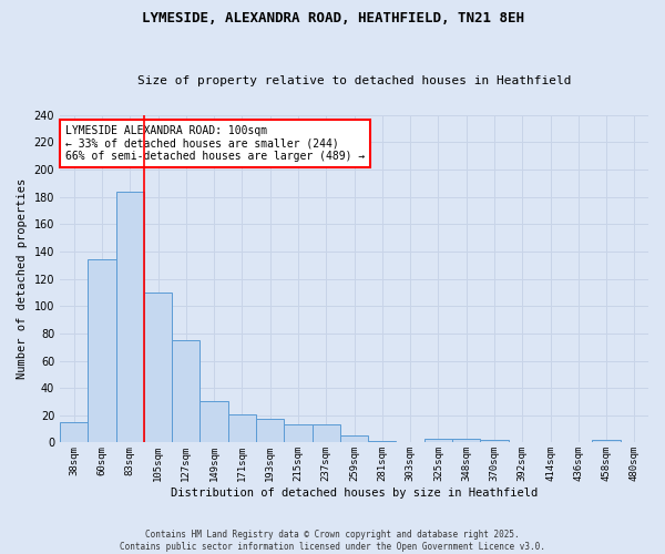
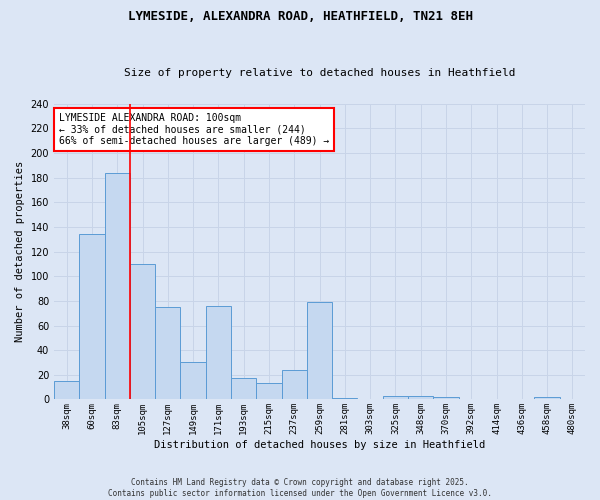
171sqm: 21 -> 76
237sqm: 13 -> 24
259sqm: 5 -> 79
